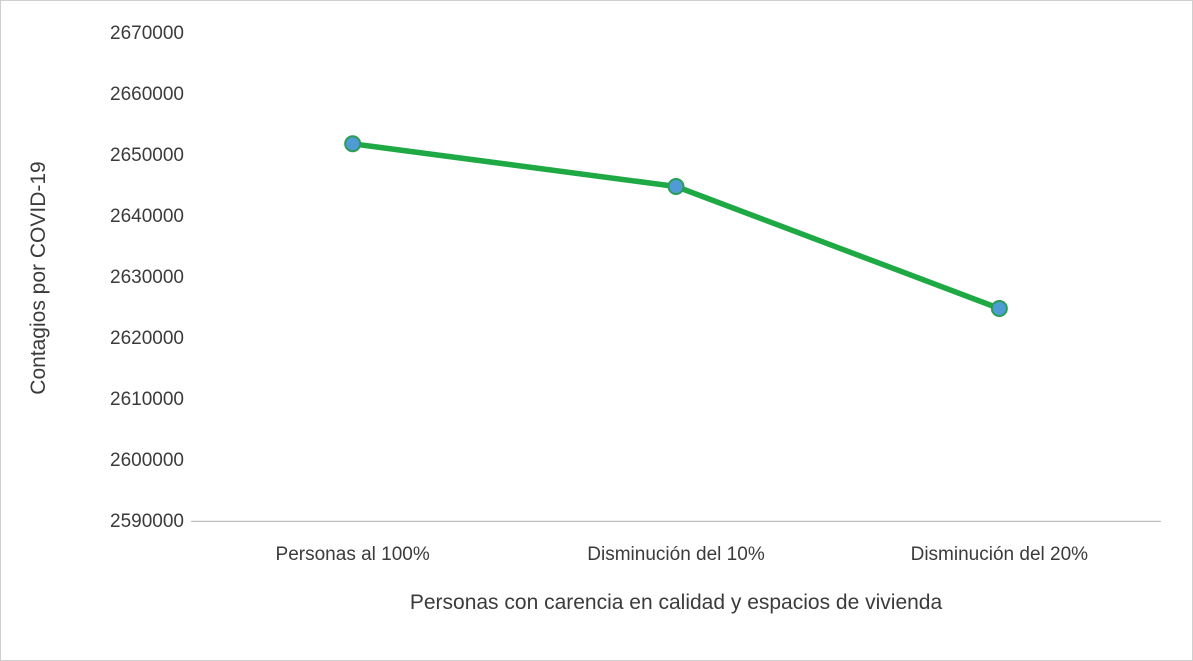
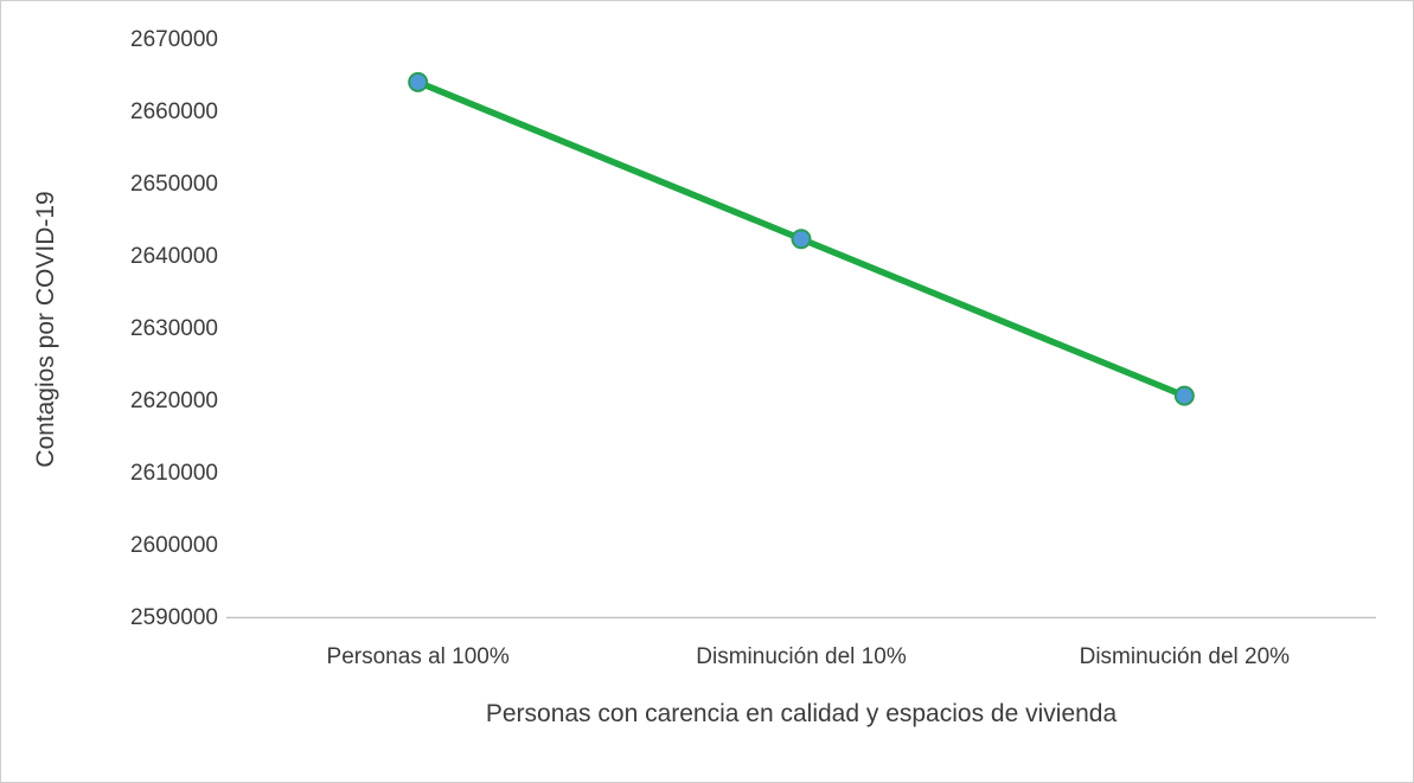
Personas al 100%: 2652000 -> 2664000
Disminución del 10%: 2645000 -> 2642000
Disminución del 20%: 2625000 -> 2621000
